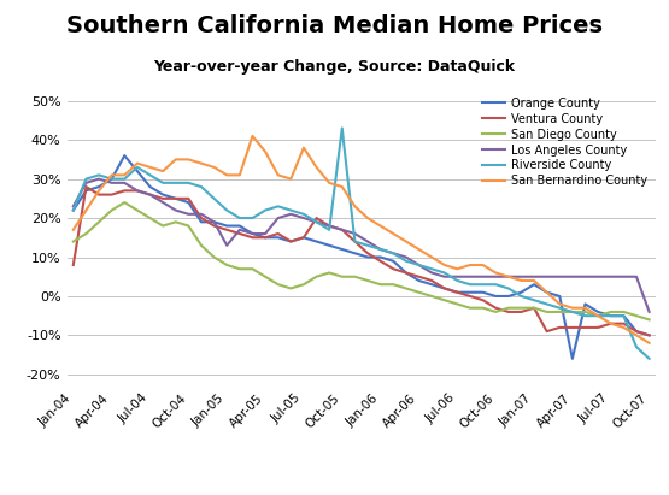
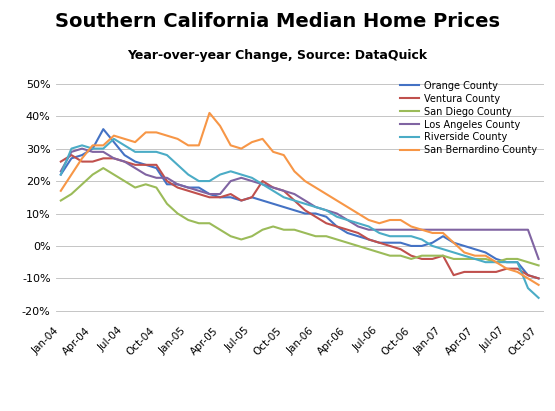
Ventura County/Jan-04: 8% -> 26%
Los Angeles County/Jan-05: 13% -> 18%
San Bernardino County/Jul-05: 38% -> 32%
Riverside County/Oct-05: 43% -> 15%
Orange County/Apr-07: -16% -> -1%
